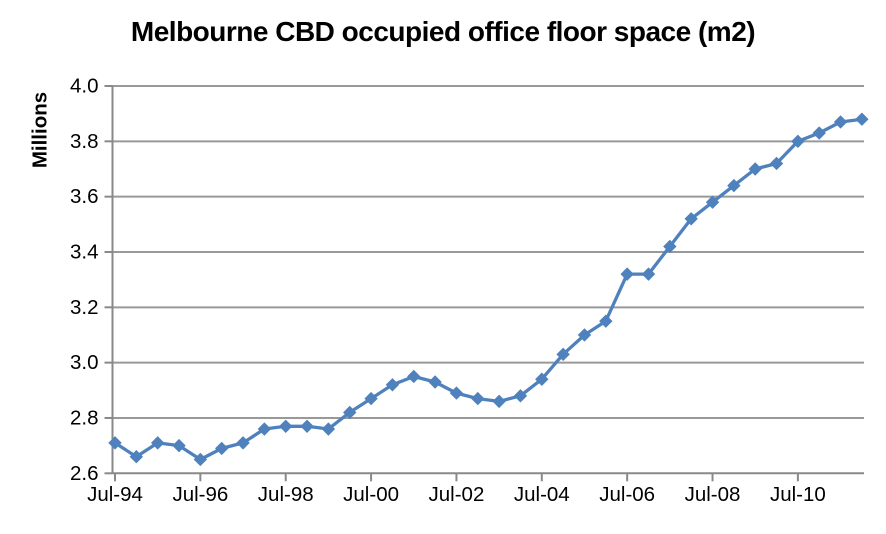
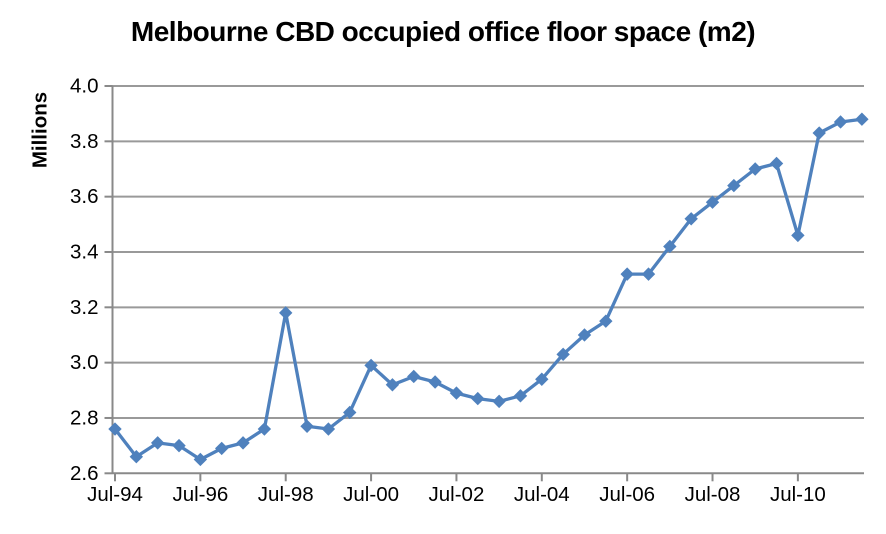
Jul-94: 2.71 -> 2.76
Jul-98: 2.77 -> 3.18
Jul-00: 2.87 -> 2.99
Jul-10: 3.80 -> 3.46
